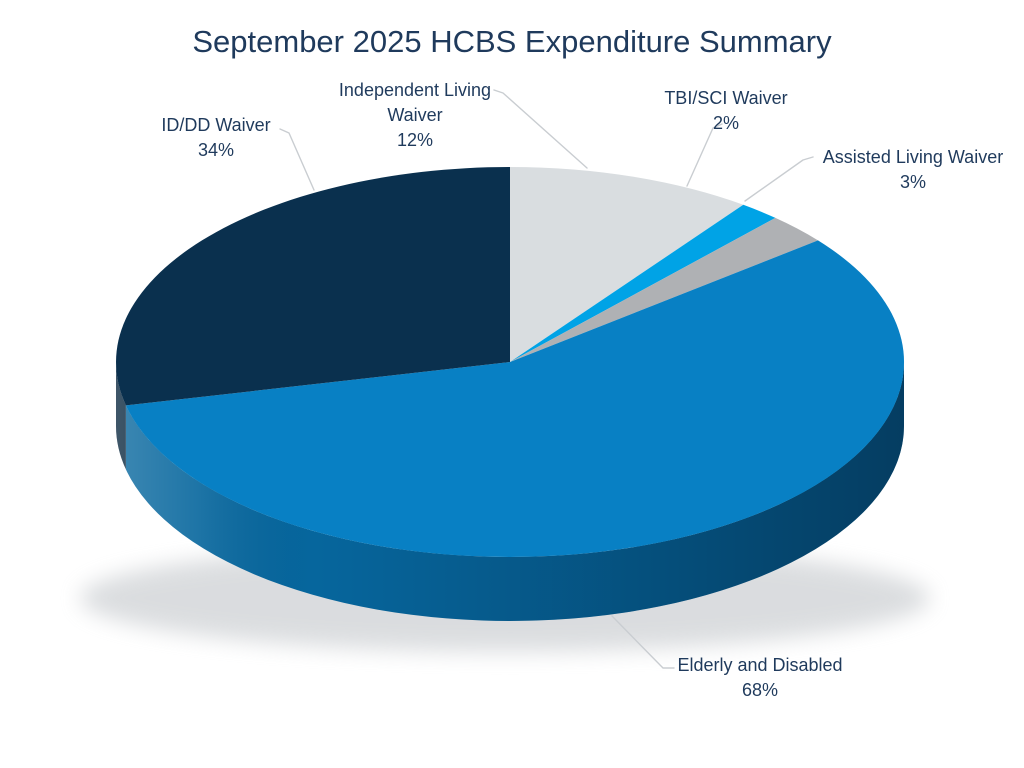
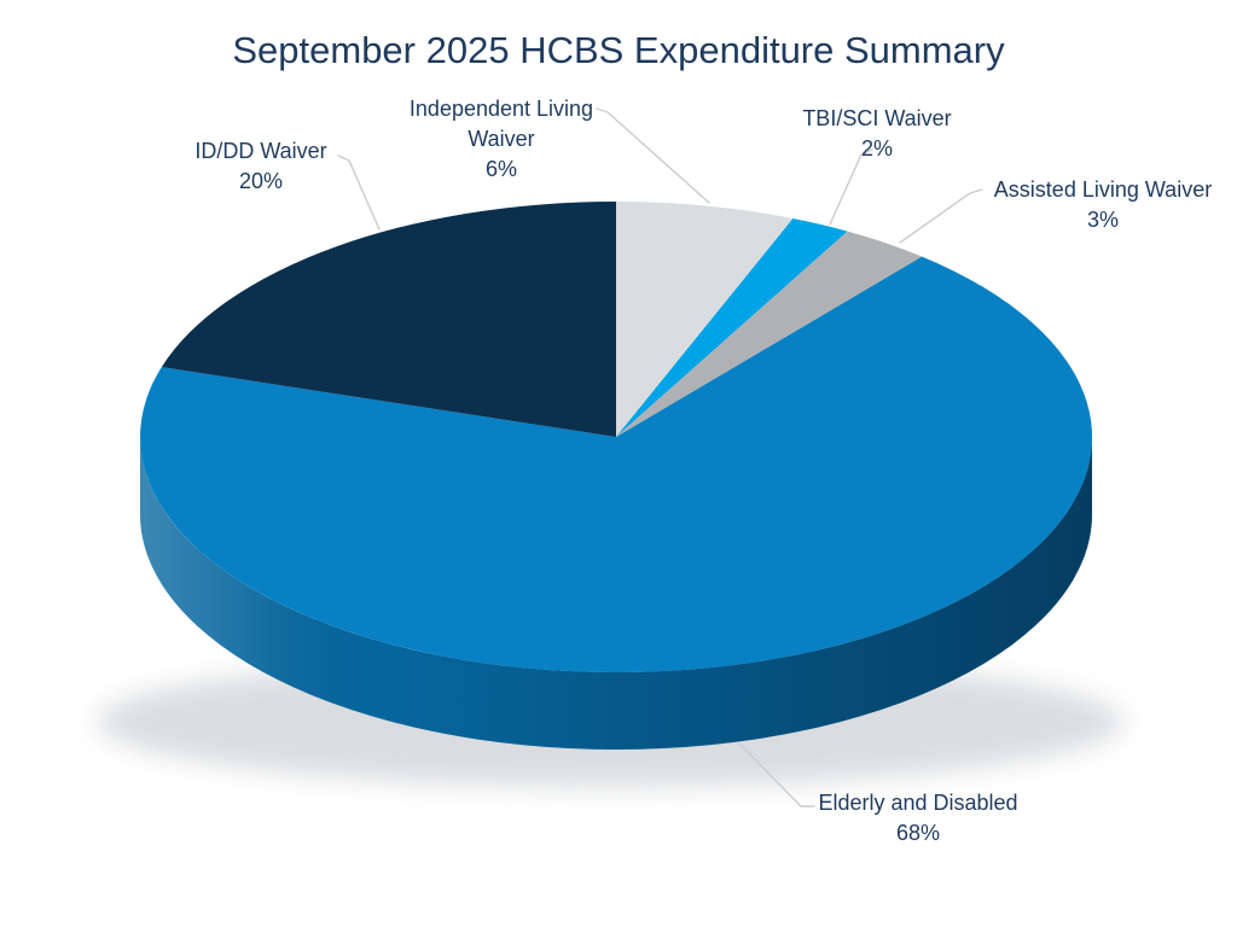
Independent Living Waiver: 12% -> 6%
ID/DD Waiver: 34% -> 20%
